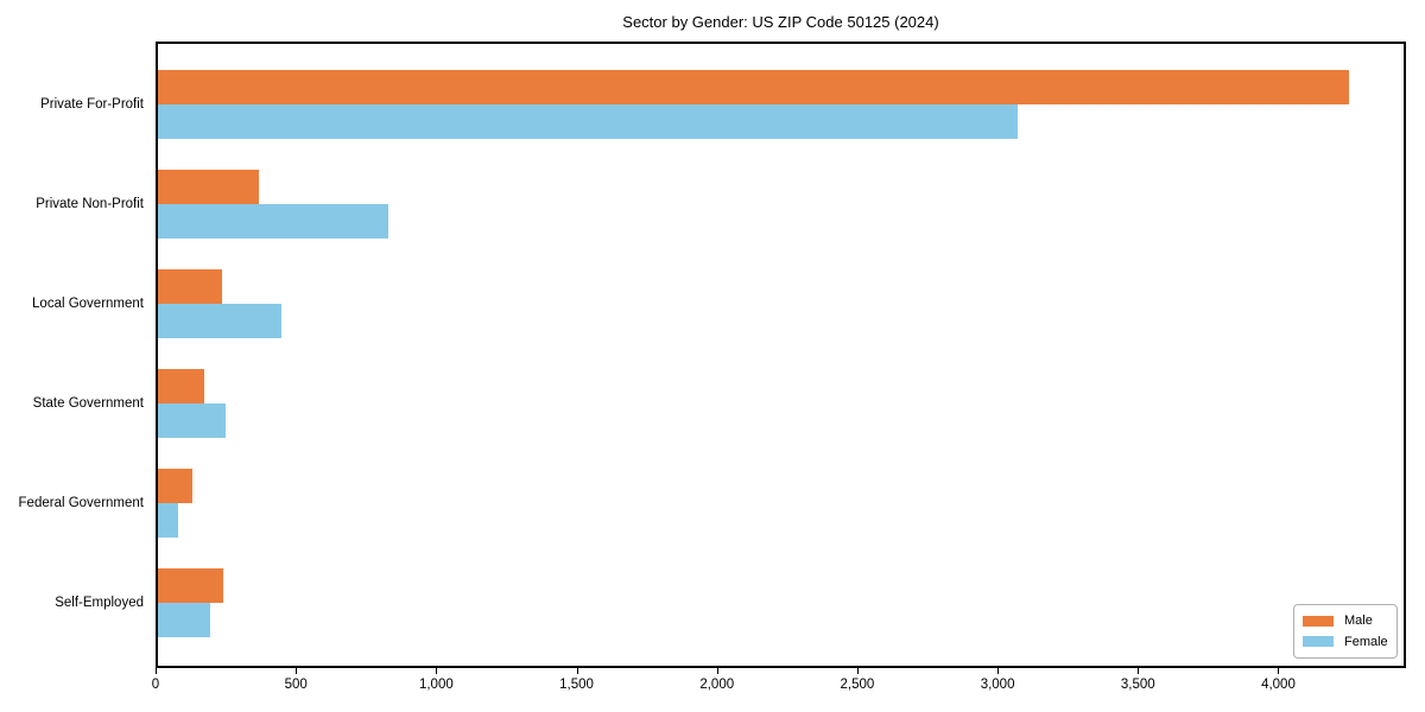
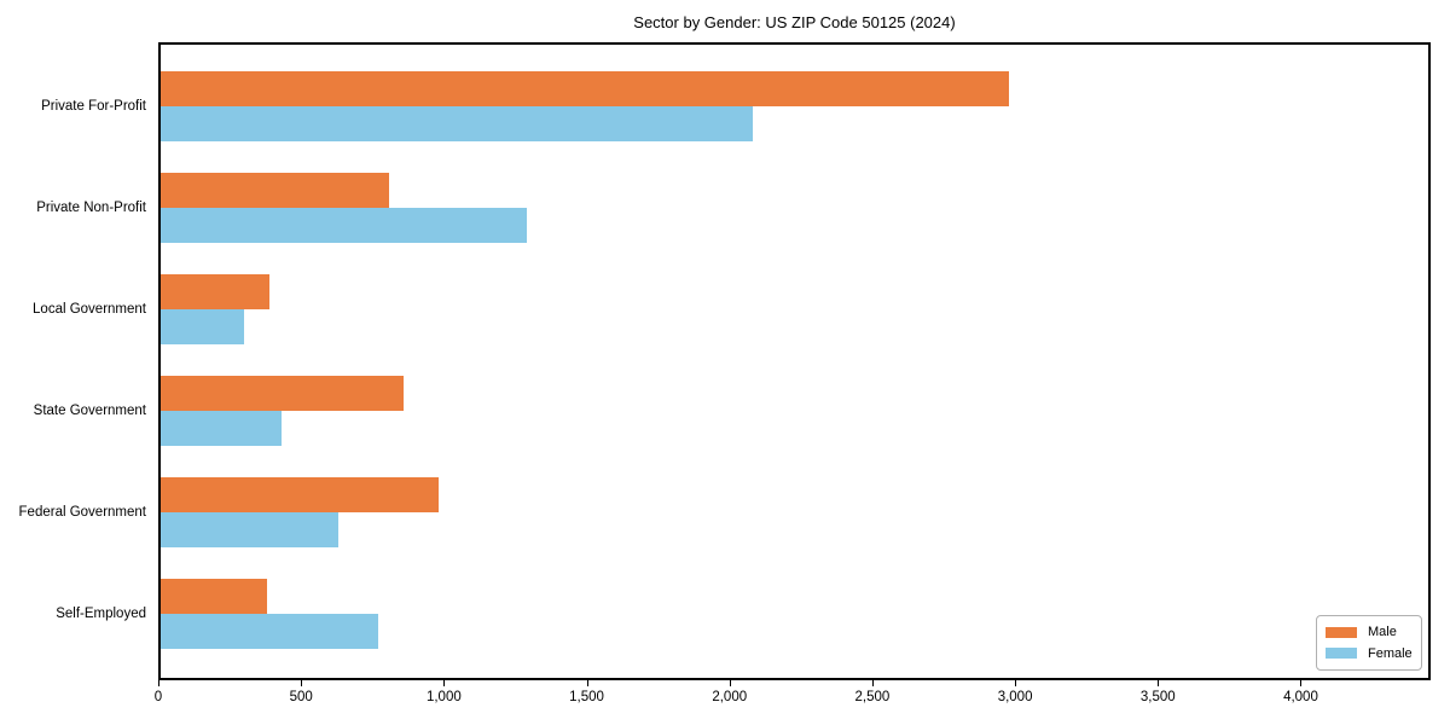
Male/Private For-Profit: 4250 -> 2980
Female/Private For-Profit: 3070 -> 2080
Male/Private Non-Profit: 370 -> 810
Female/Private Non-Profit: 830 -> 1290
Male/Local Government: 240 -> 390
Female/Local Government: 450 -> 300
Male/State Government: 180 -> 860
Female/State Government: 250 -> 430
Male/Federal Government: 130 -> 980
Female/Federal Government: 80 -> 630
Male/Self-Employed: 240 -> 380
Female/Self-Employed: 200 -> 770
